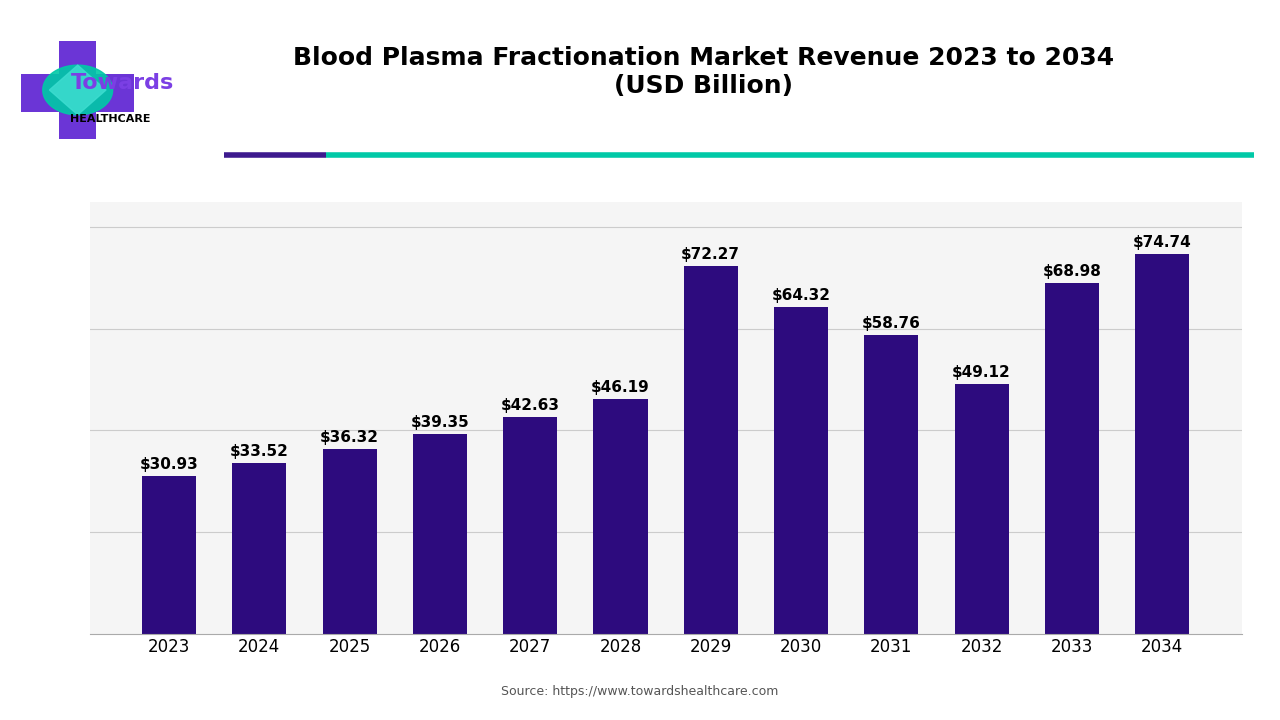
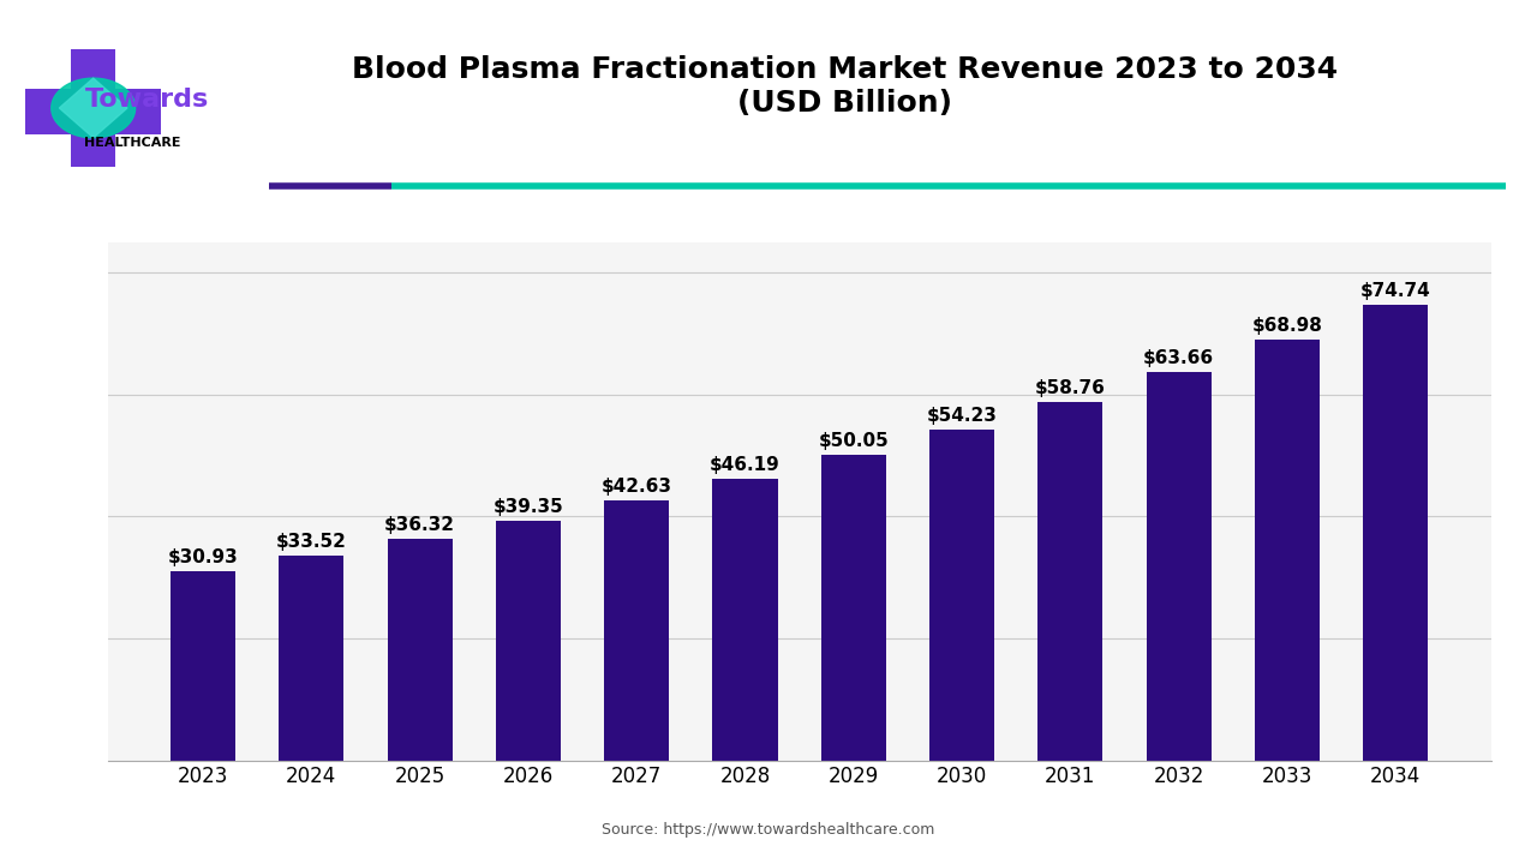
2029: $72.27 -> $50.05
2030: $64.32 -> $54.23
2032: $49.12 -> $63.66
